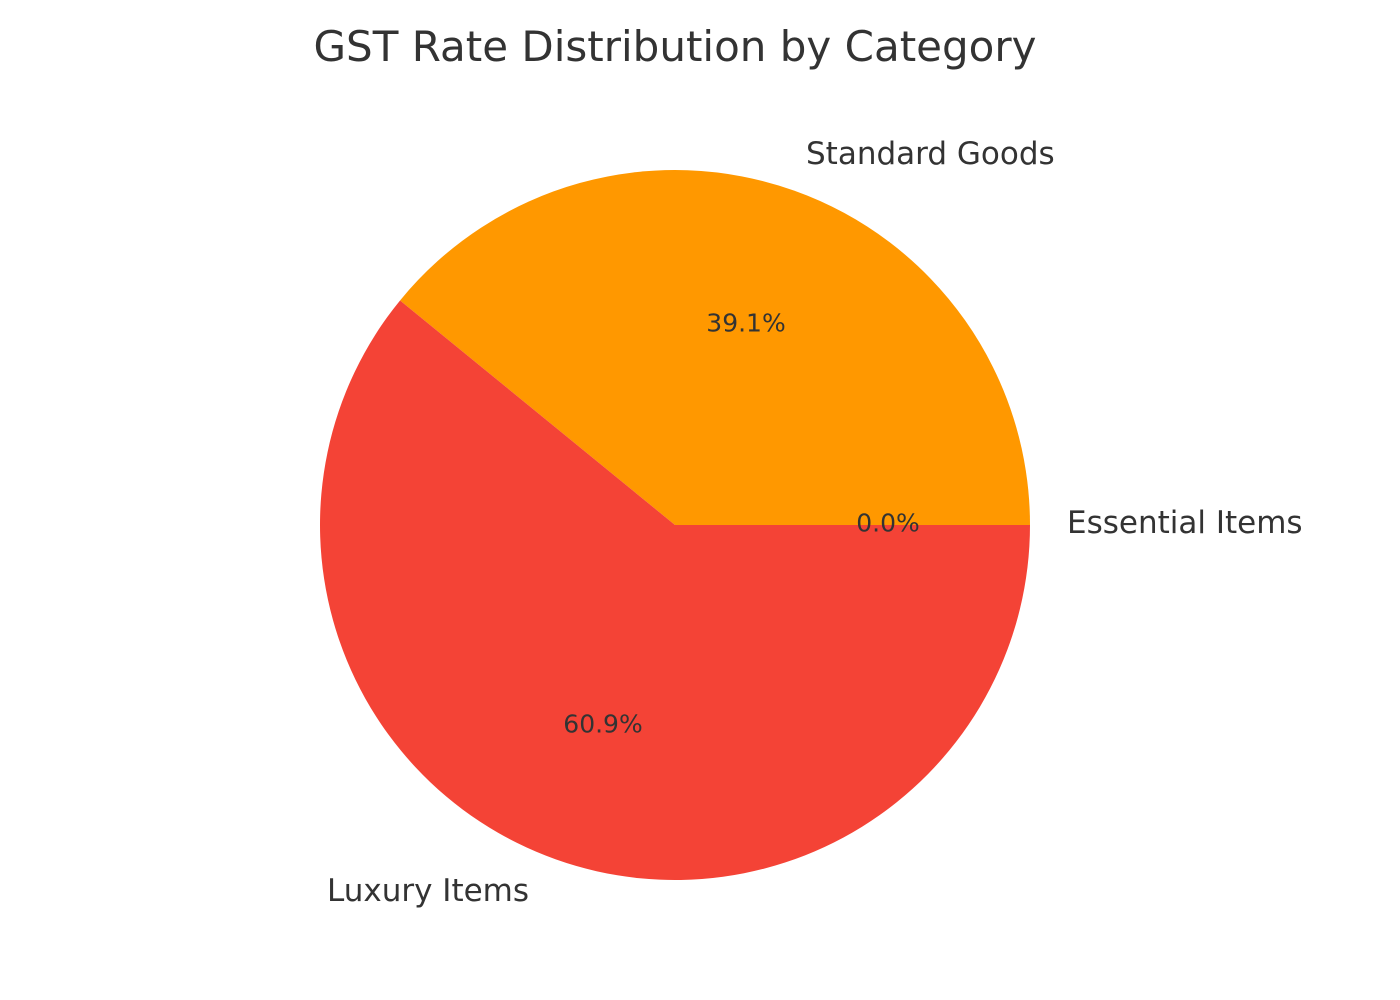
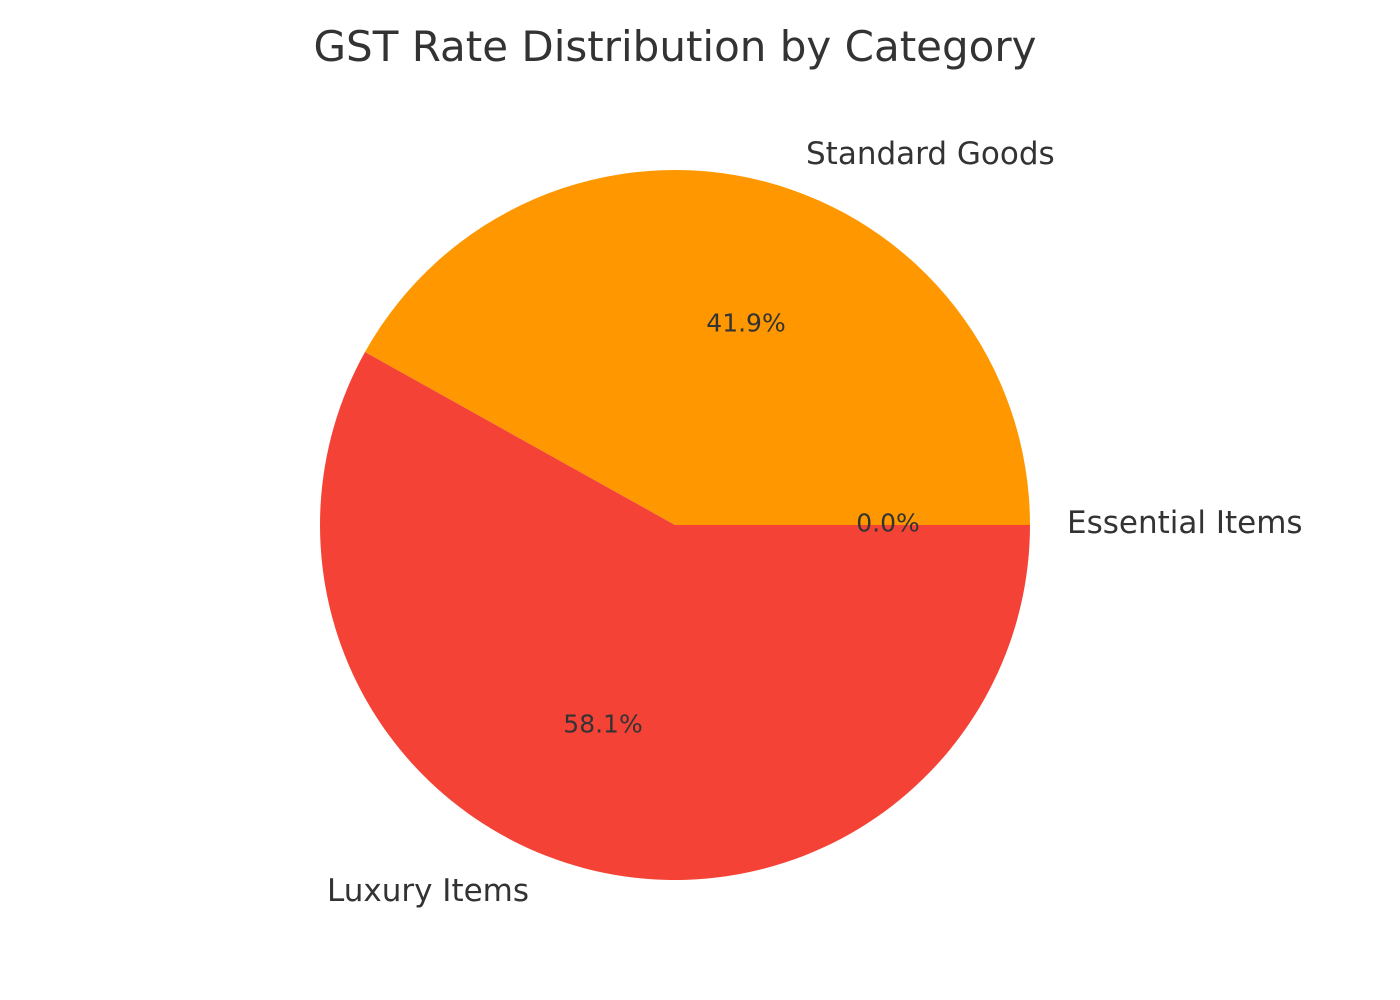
Standard Goods: 39.1% -> 41.9%
Luxury Items: 60.9% -> 58.1%
